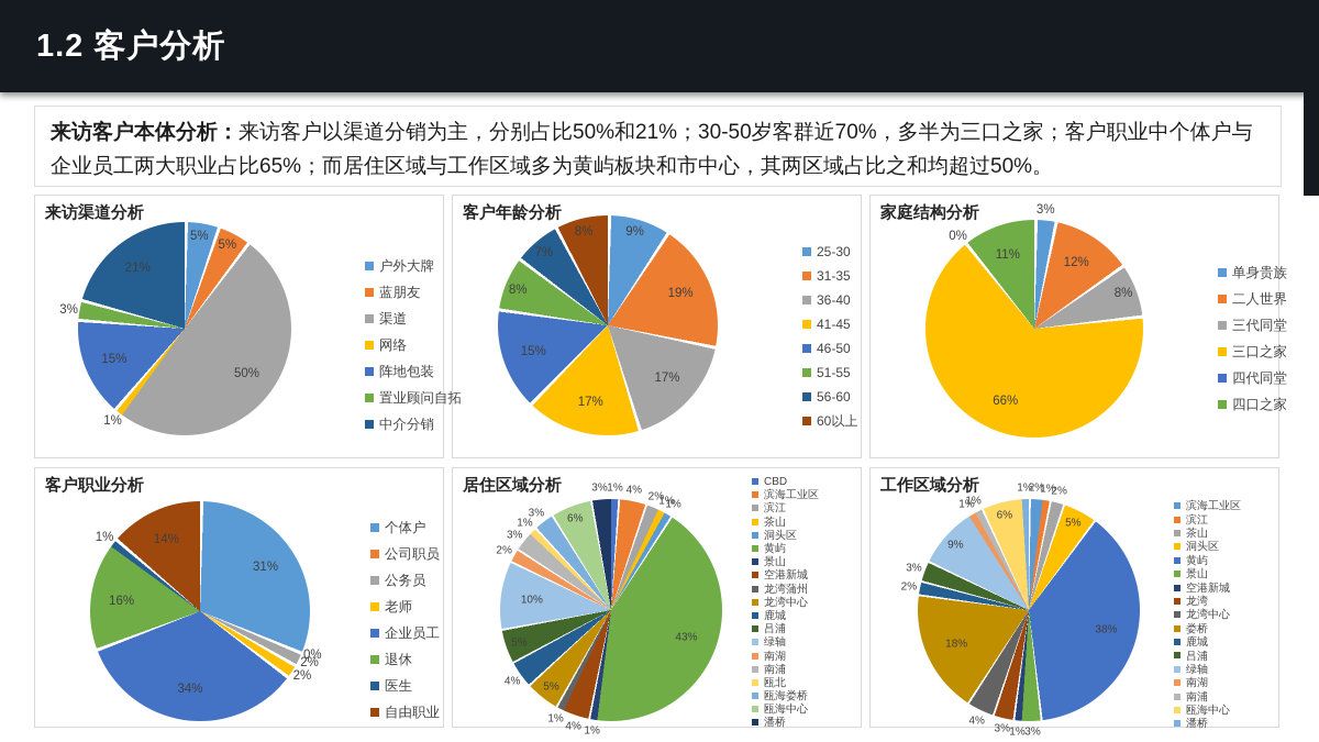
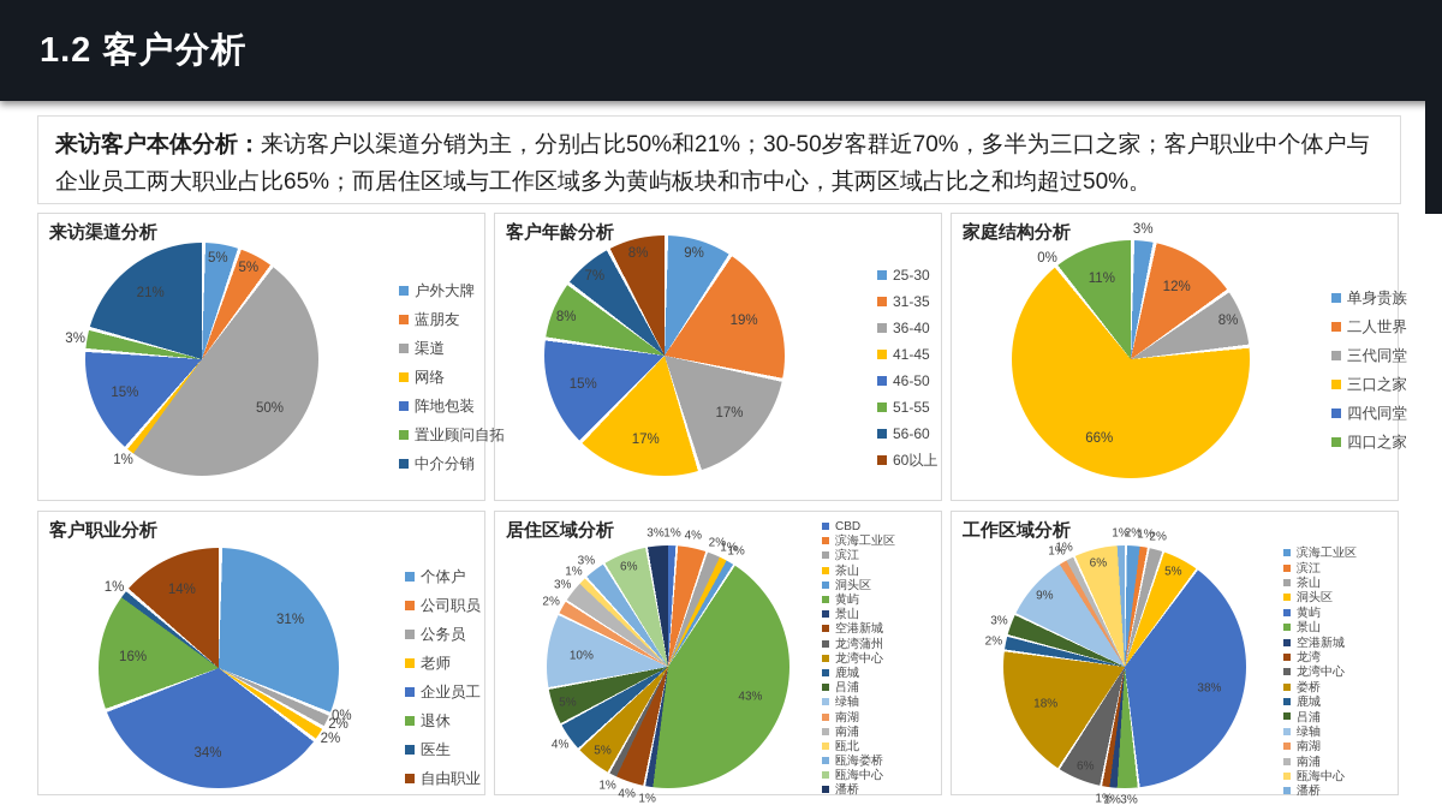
工作区域分析/龙湾: 3% -> 1%
工作区域分析/龙湾中心: 4% -> 6%
